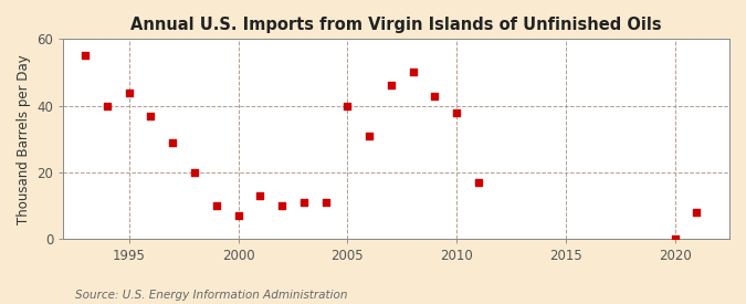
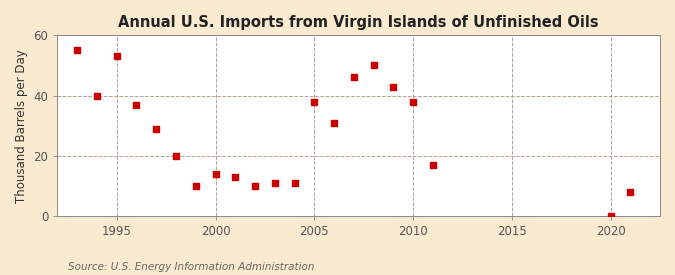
1995: 44 -> 53
2000: 7 -> 14
2005: 40 -> 38
